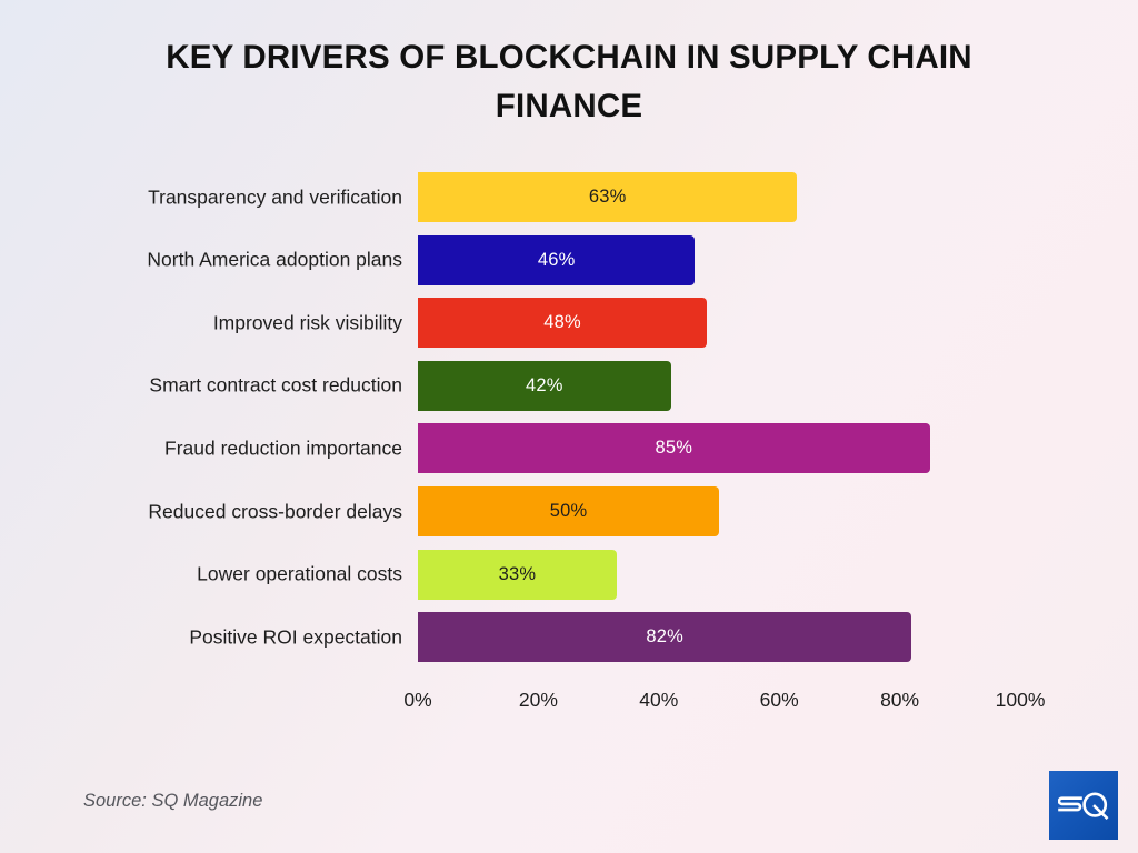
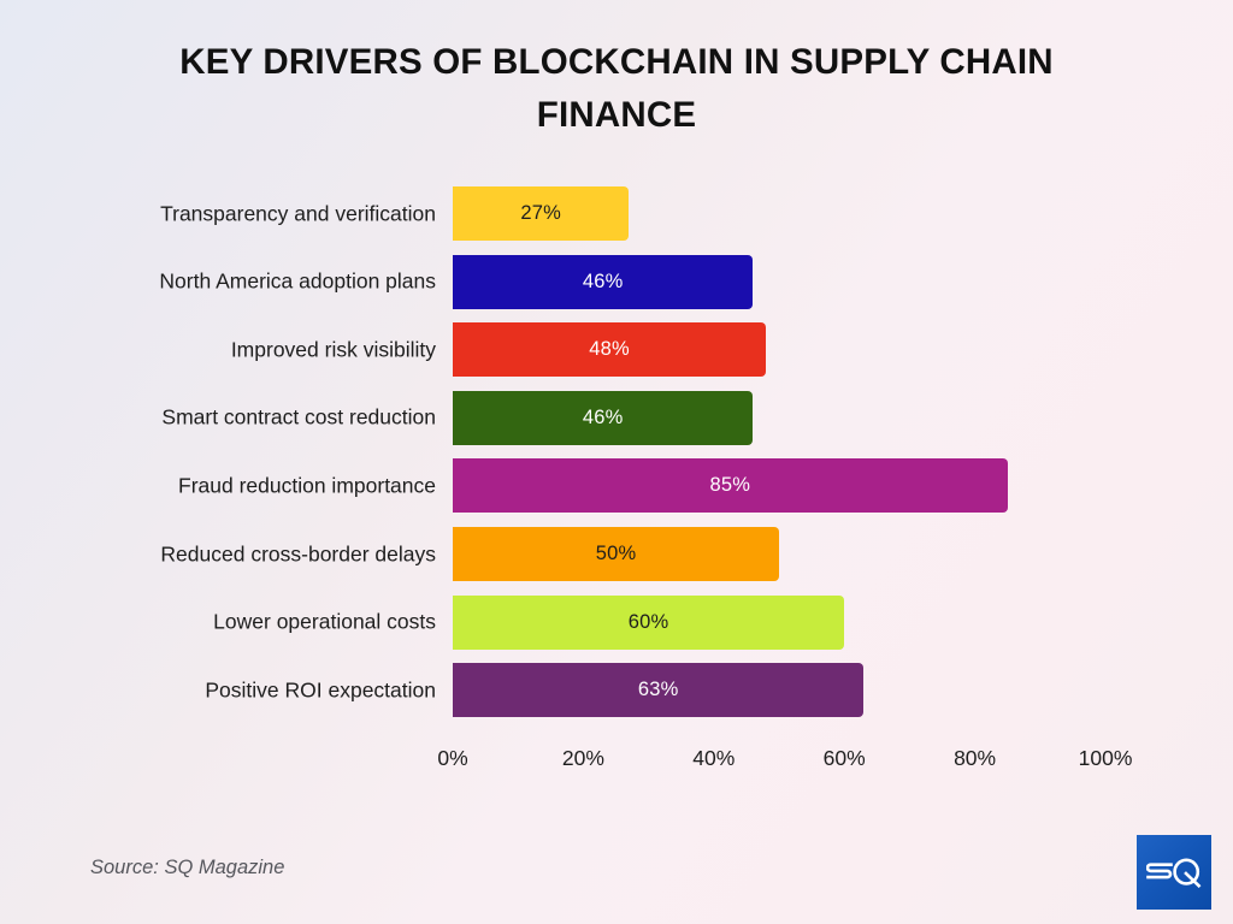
Transparency and verification: 63% -> 27%
Smart contract cost reduction: 42% -> 46%
Lower operational costs: 33% -> 60%
Positive ROI expectation: 82% -> 63%
